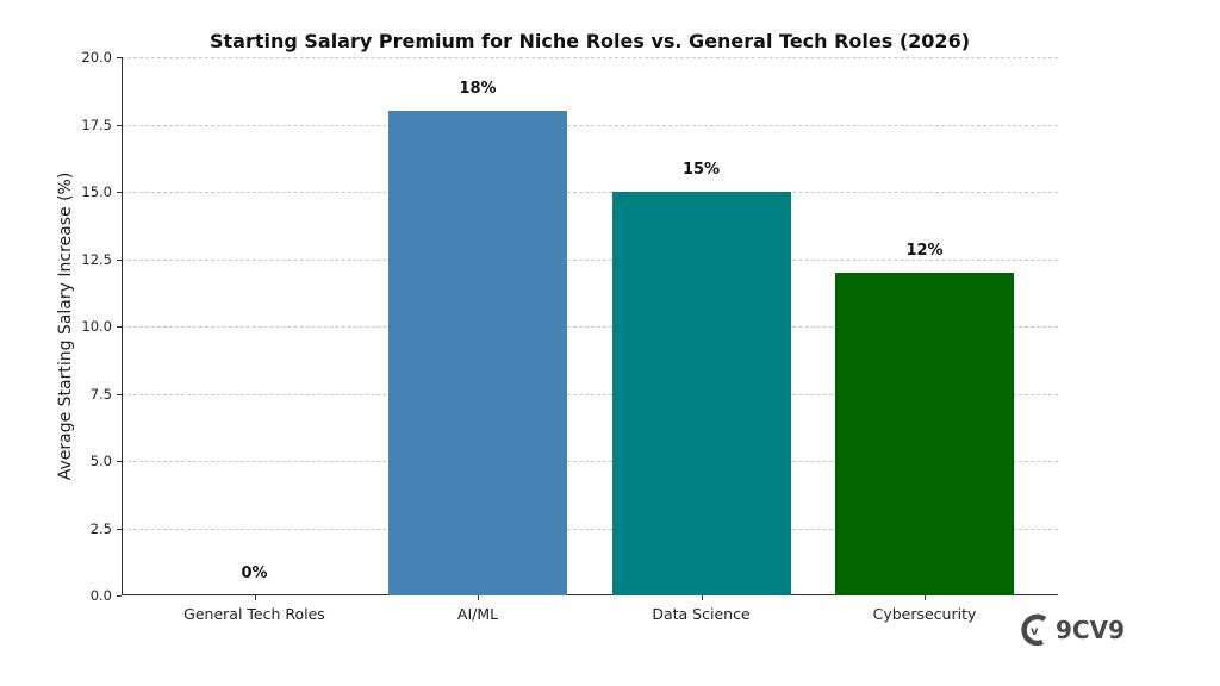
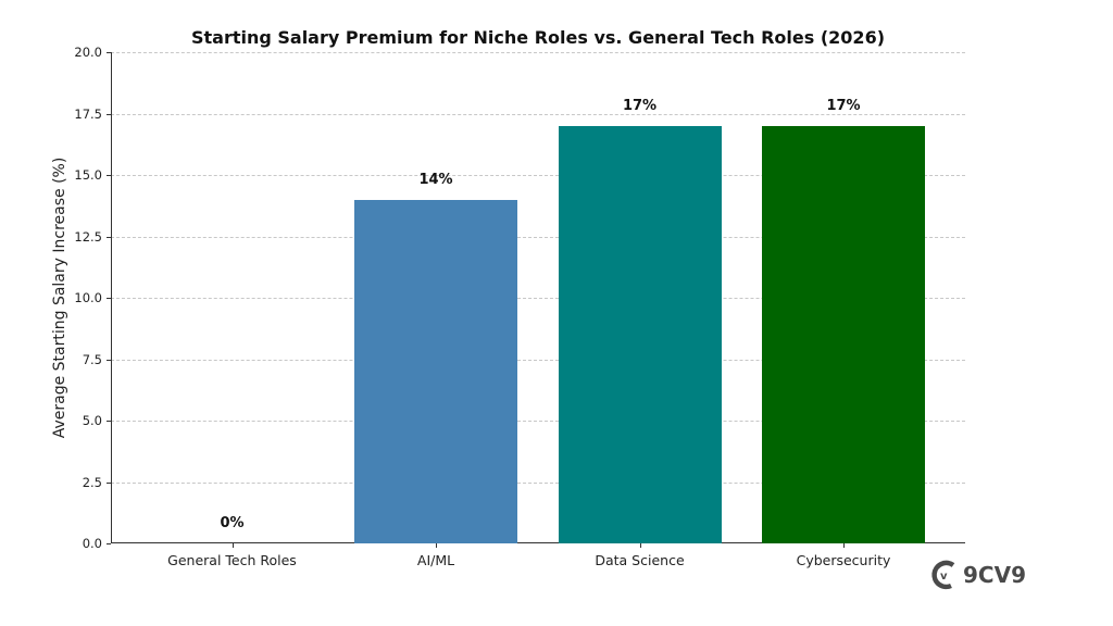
AI/ML: 18% -> 14%
Data Science: 15% -> 17%
Cybersecurity: 12% -> 17%
